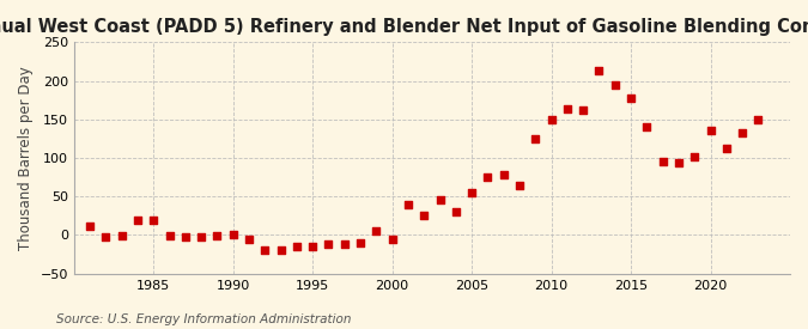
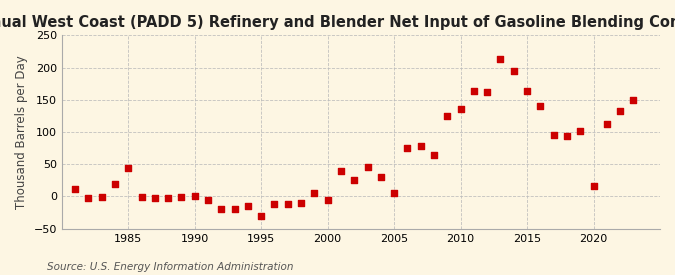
1985: 20 -> 44
1995: -15 -> -30
2005: 55 -> 6
2010: 150 -> 136
2015: 178 -> 164
2020: 135 -> 16
